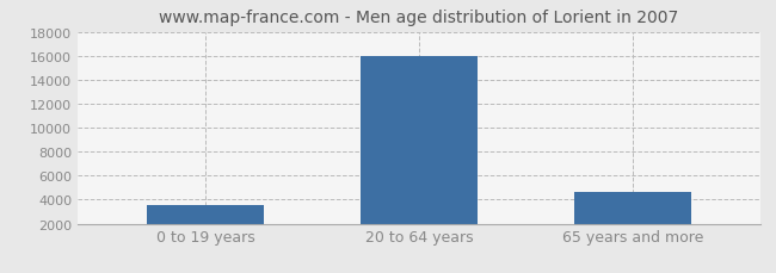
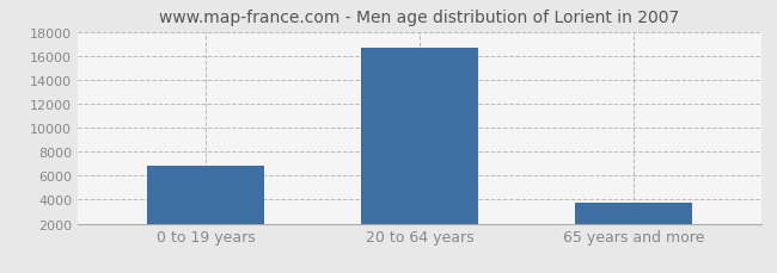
0 to 19 years: 3600 -> 6800
20 to 64 years: 16000 -> 16700
65 years and more: 4600 -> 3700
